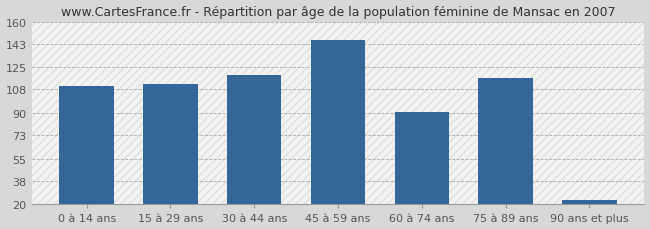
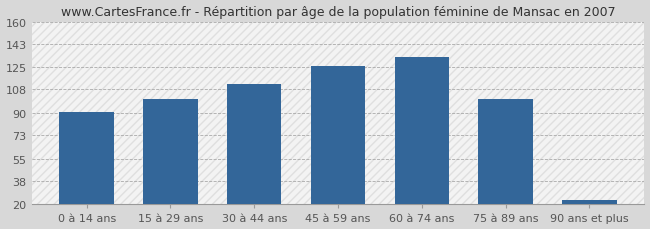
0 à 14 ans: 111 -> 91
15 à 29 ans: 112 -> 101
30 à 44 ans: 119 -> 112
45 à 59 ans: 146 -> 126
60 à 74 ans: 91 -> 133
75 à 89 ans: 117 -> 101
